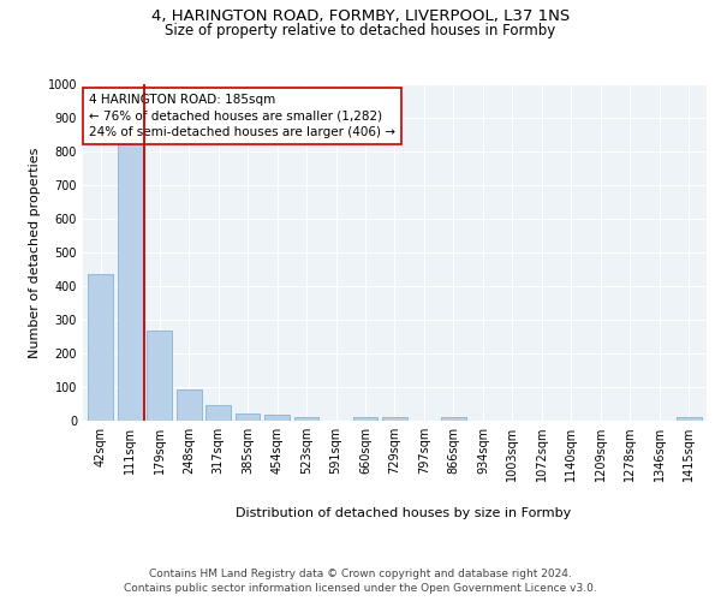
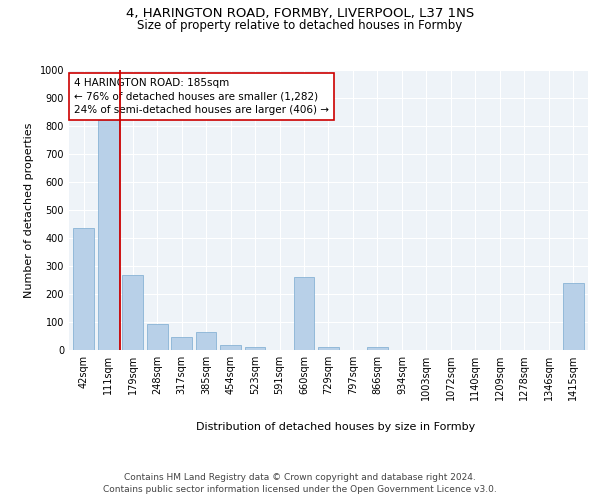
385sqm: 22 -> 65
660sqm: 12 -> 260
1415sqm: 12 -> 240
